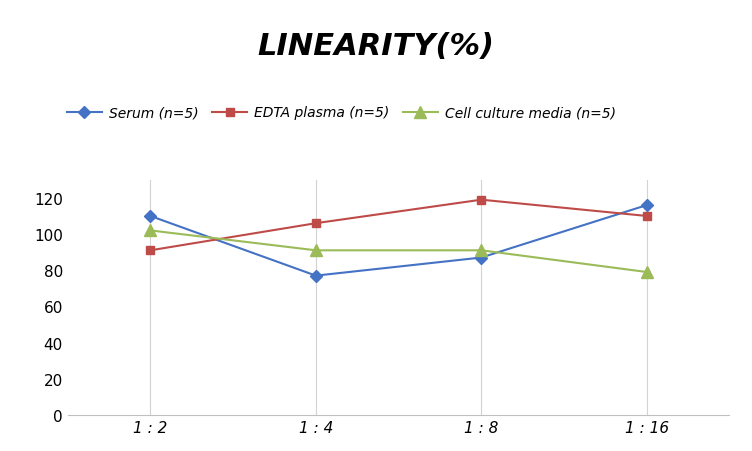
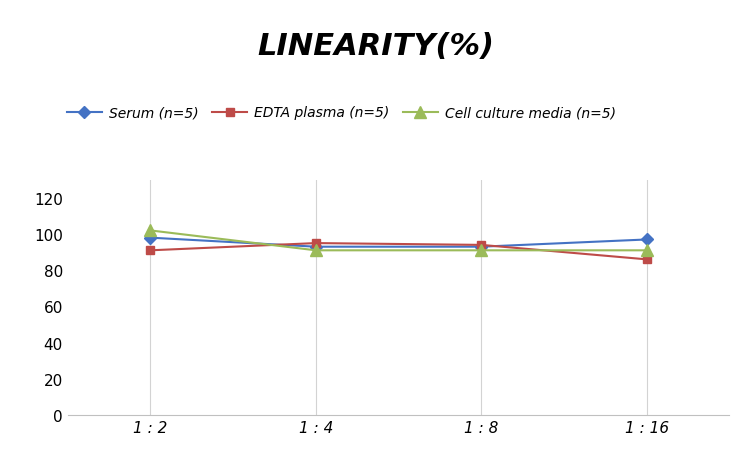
Serum (n=5)/1 : 2: 110 -> 98
Serum (n=5)/1 : 4: 77 -> 93
EDTA plasma (n=5)/1 : 4: 106 -> 95
Serum (n=5)/1 : 8: 87 -> 93
EDTA plasma (n=5)/1 : 8: 119 -> 94
Serum (n=5)/1 : 16: 116 -> 97
EDTA plasma (n=5)/1 : 16: 110 -> 86
Cell culture media (n=5)/1 : 16: 79 -> 91
